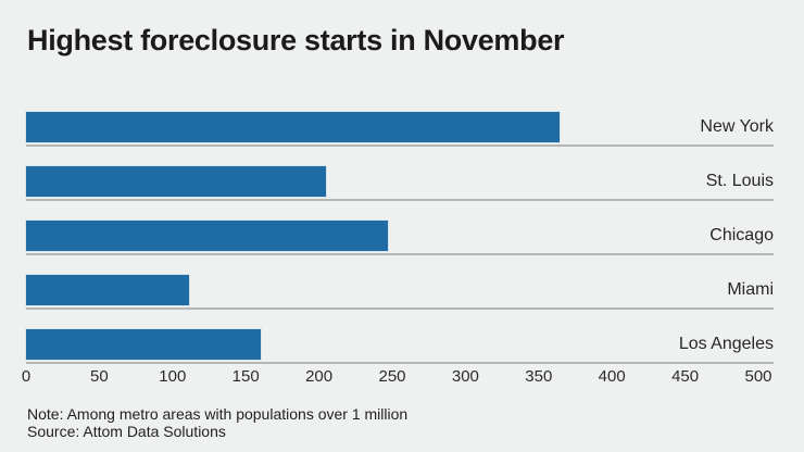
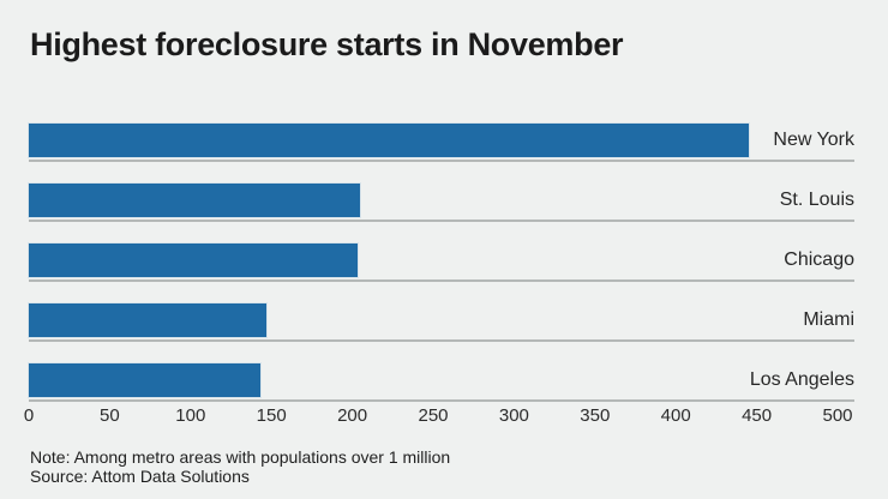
New York: 364 -> 445
Chicago: 247 -> 203
Miami: 111 -> 147
Los Angeles: 160 -> 143
